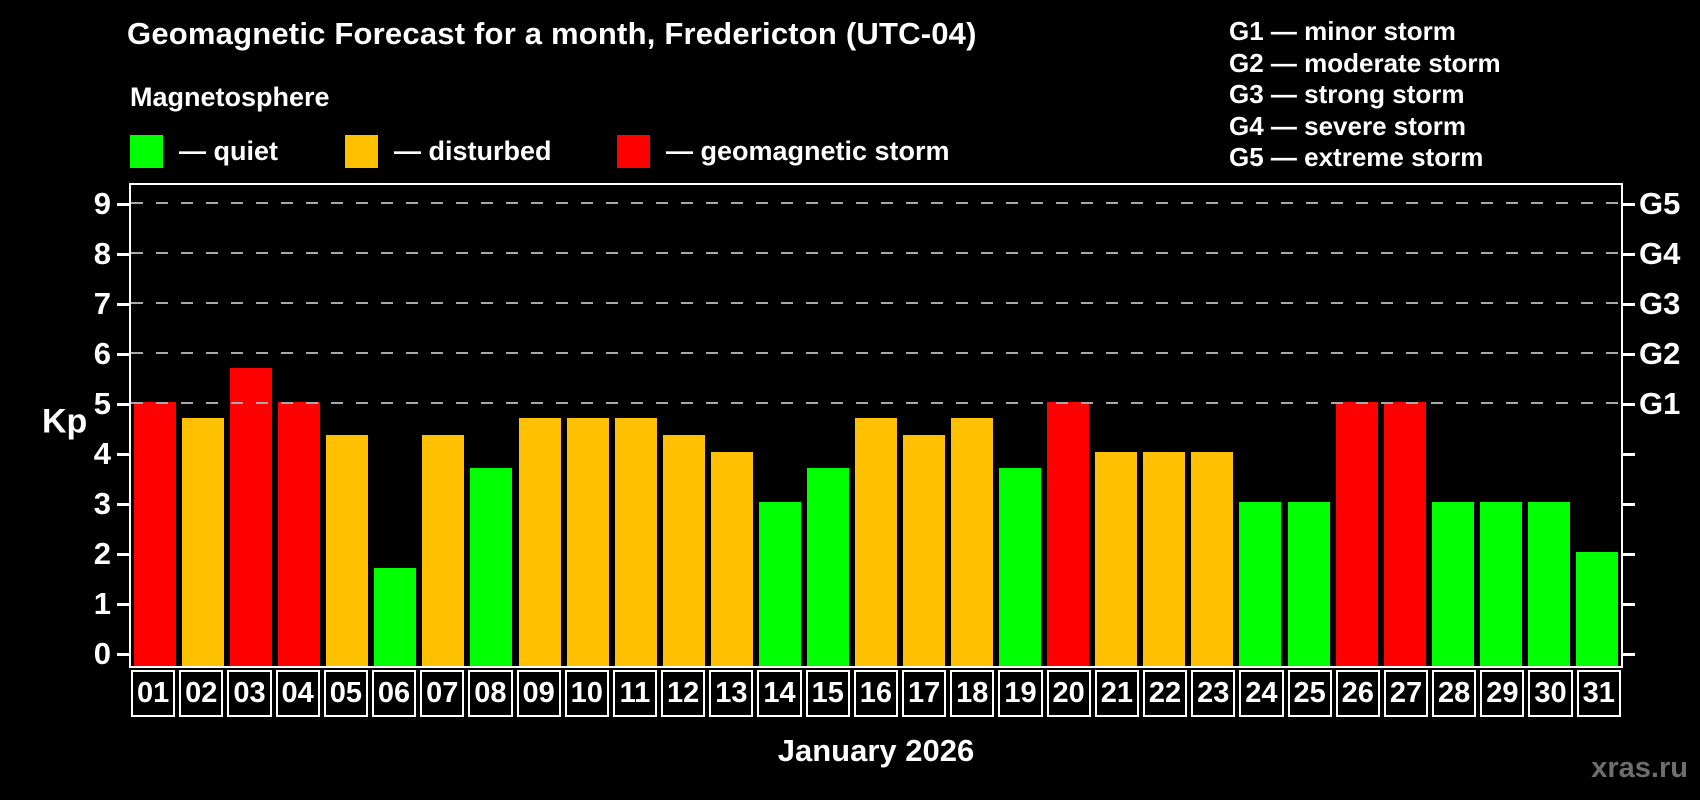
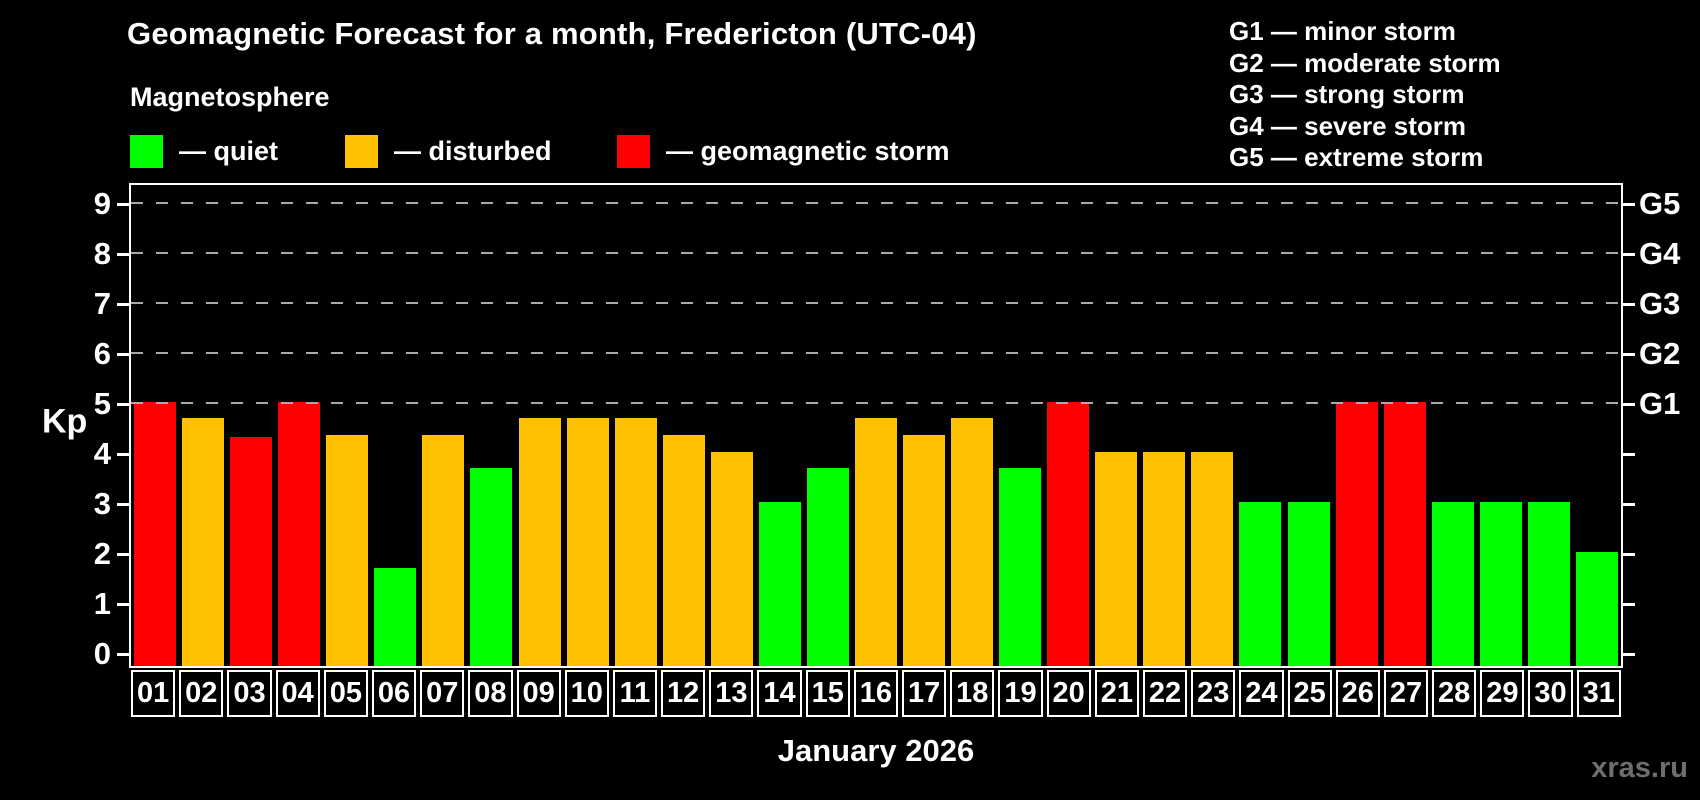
03: 5.7 -> 4.3
